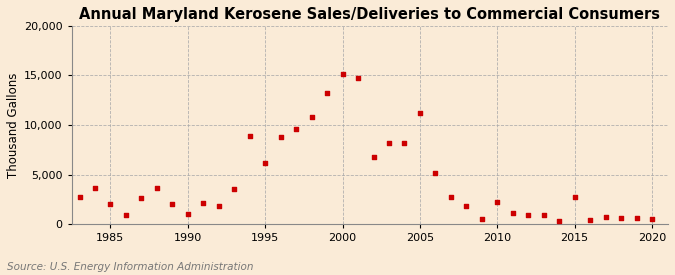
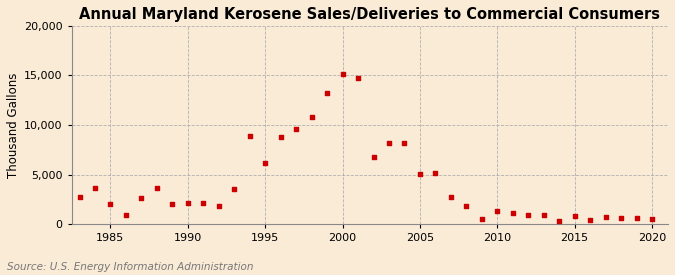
1990: 1,000 -> 2,100
2005: 11,200 -> 5,100
2010: 2,200 -> 1,300
2015: 2,800 -> 800
